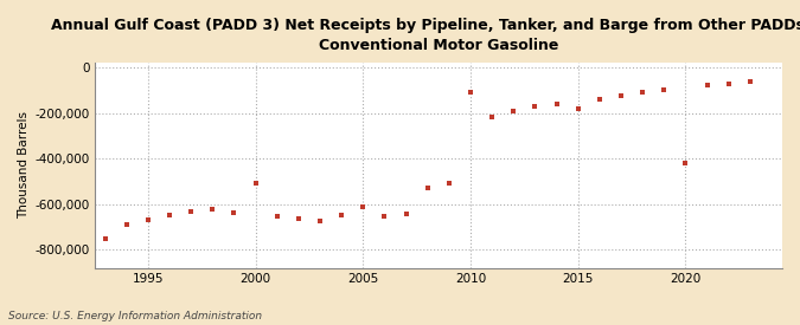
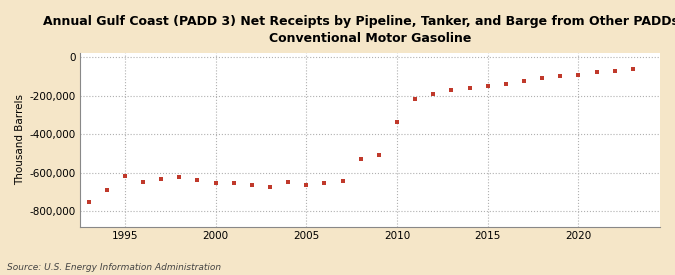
1995: -670,000 -> -620,000
2000: -510,000 -> -660,000
2005: -610,000 -> -660,000
2010: -110,000 -> -340,000
2015: -180,000 -> -150,000
2020: -420,000 -> -100,000
